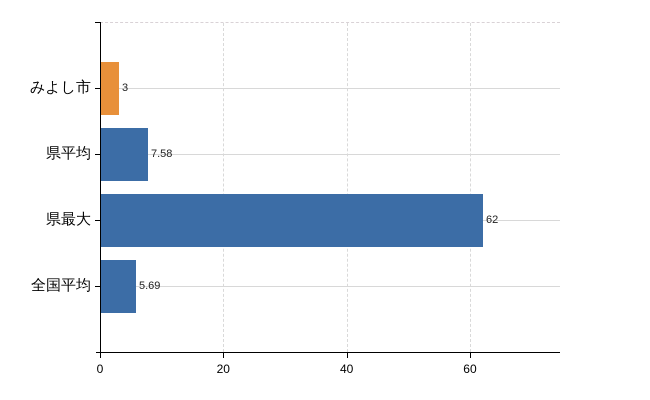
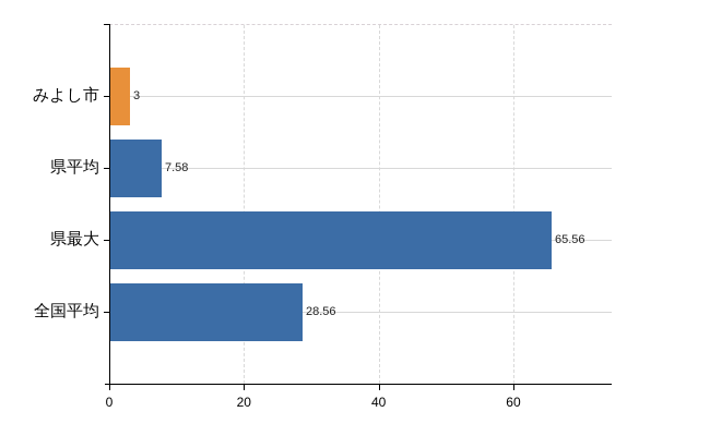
県最大: 62 -> 65.56
全国平均: 5.69 -> 28.56
